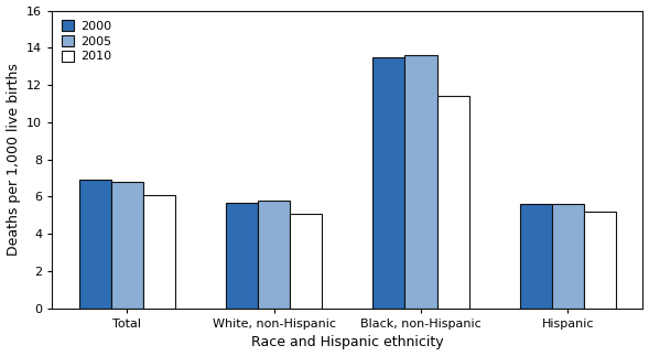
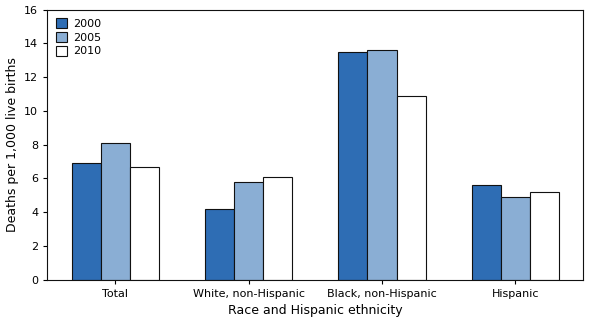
2005/Total: 6.8 -> 8.1
2010/Total: 6.1 -> 6.7
2000/White, non-Hispanic: 5.7 -> 4.2
2010/White, non-Hispanic: 5.1 -> 6.1
2010/Black, non-Hispanic: 11.4 -> 10.9
2005/Hispanic: 5.6 -> 4.9
